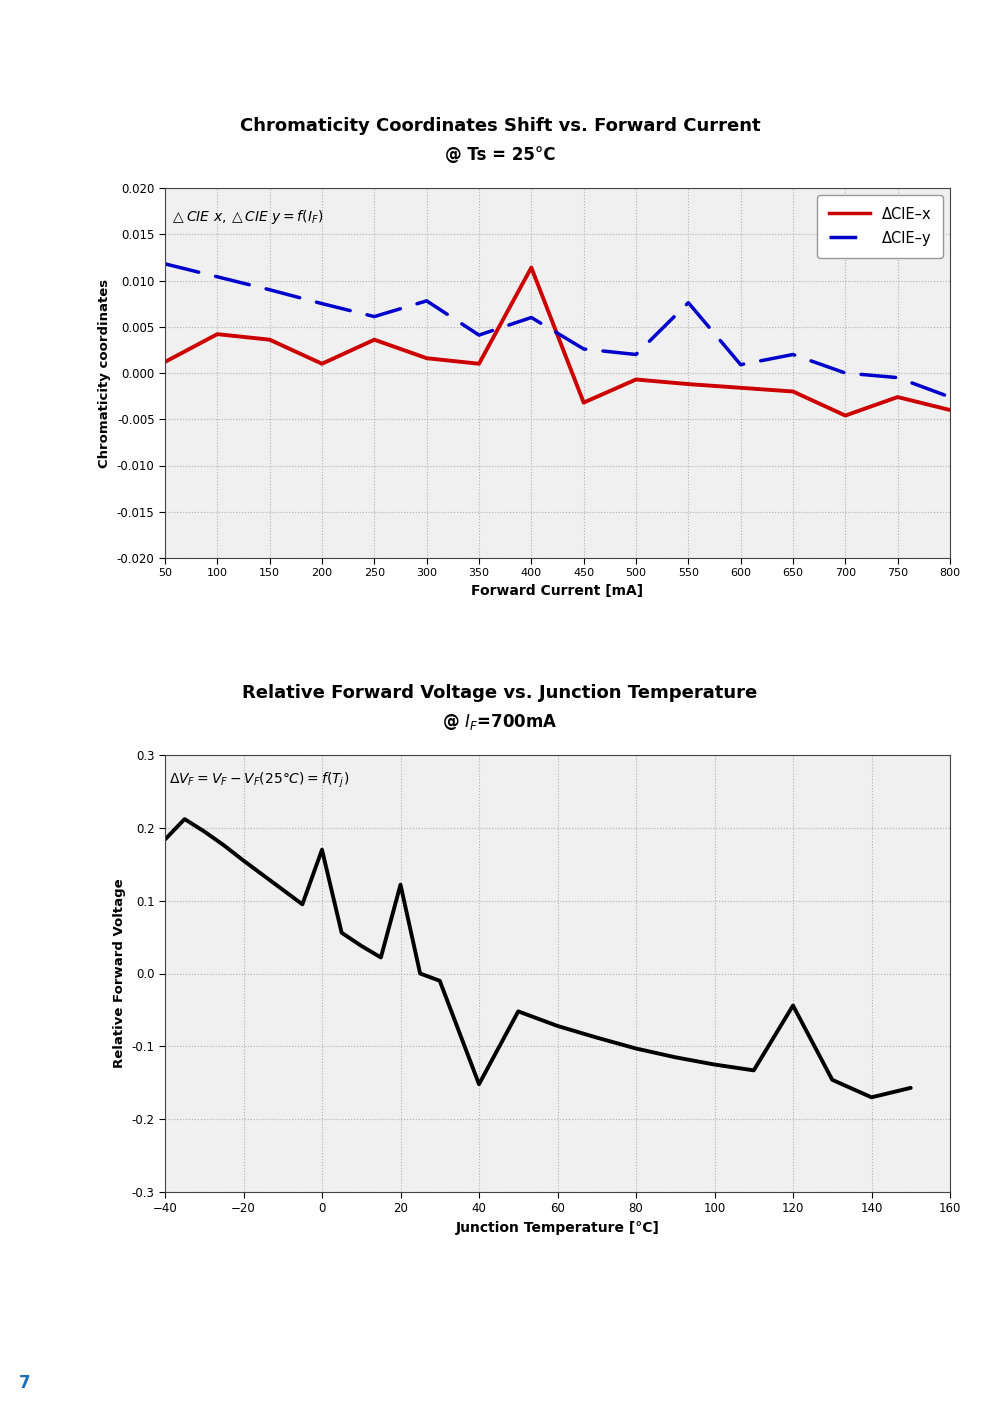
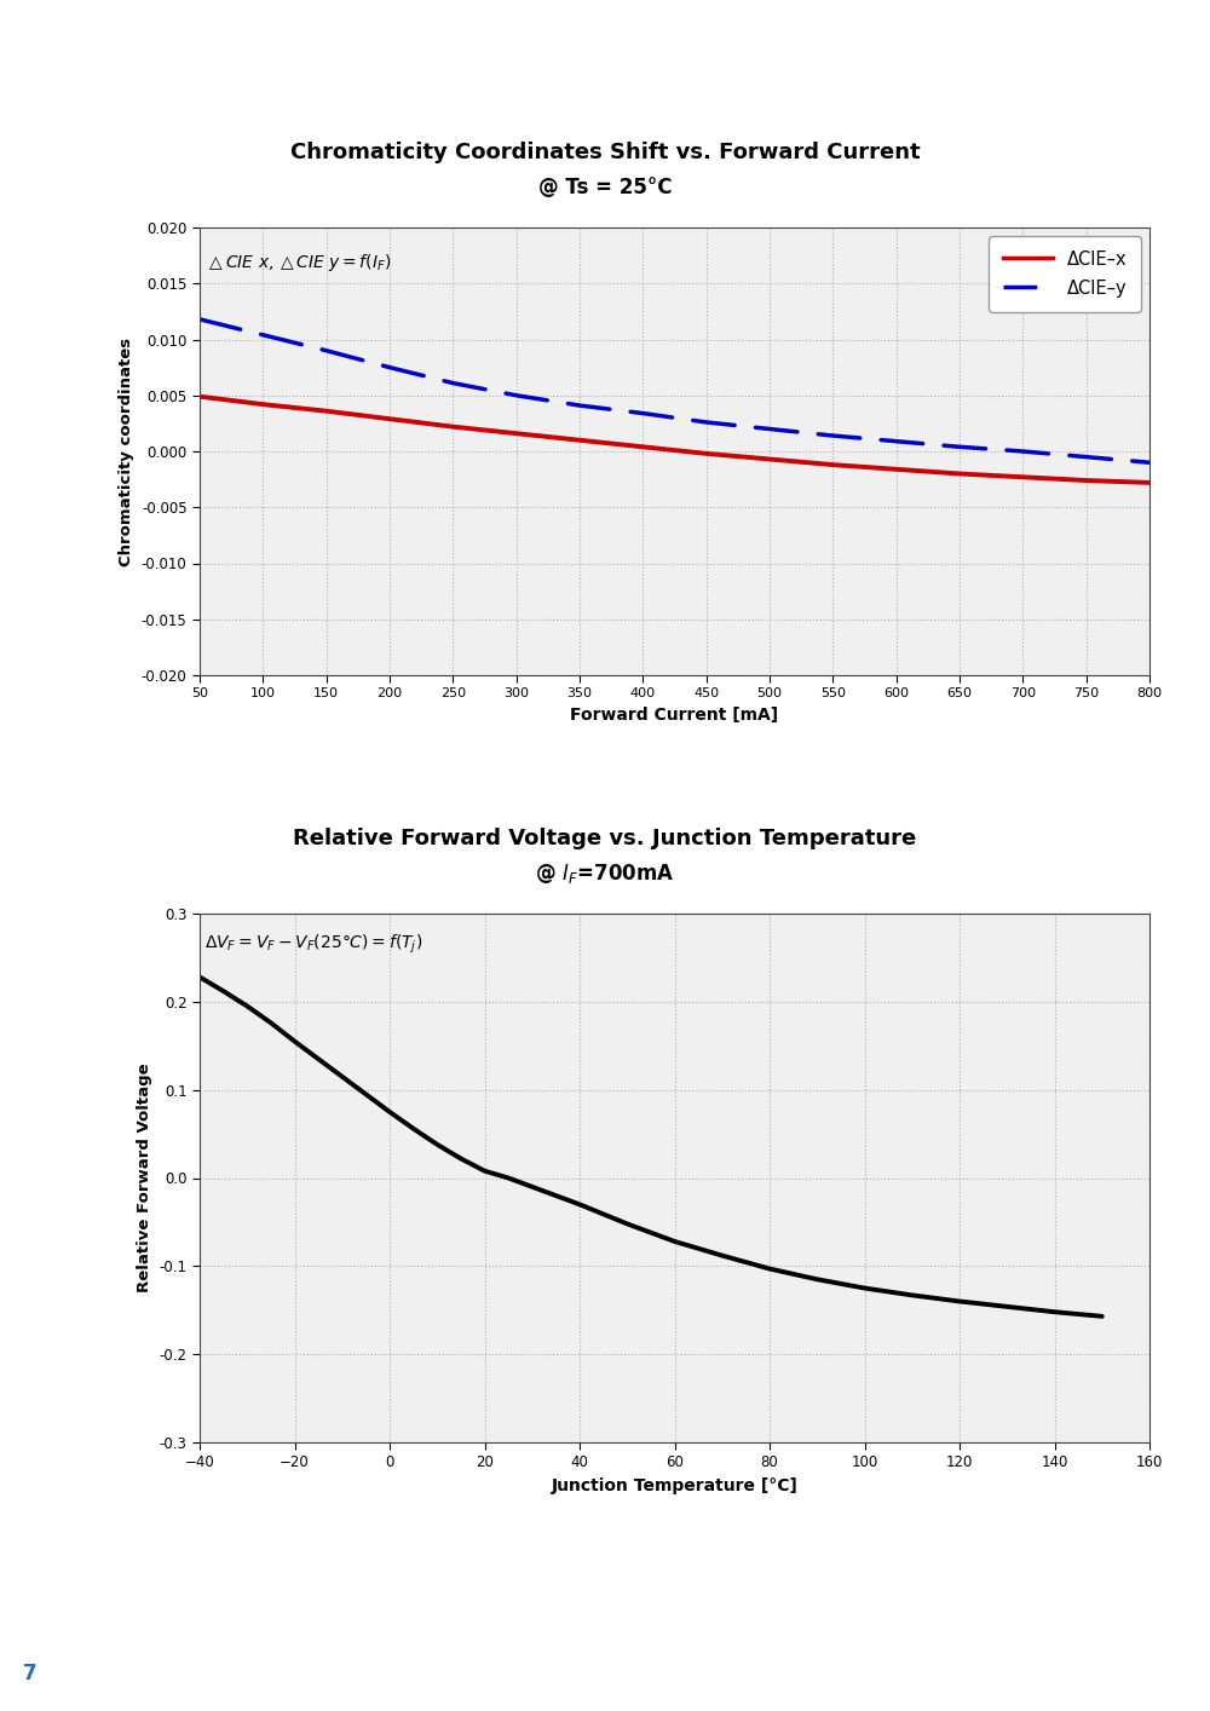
ΔCIE–x/50: 0.0012 -> 0.0049
ΔCIE–x/200: 0.0010 -> 0.0029
ΔCIE–x/250: 0.0036 -> 0.0022
ΔCIE–y/300: 0.0078 -> 0.0050
ΔCIE–x/400: 0.0114 -> 0.0004
ΔCIE–y/400: 0.0060 -> 0.0034
ΔCIE–x/450: -0.0032 -> -0.0002
ΔCIE–y/550: 0.0076 -> 0.0014
ΔCIE–y/650: 0.0020 -> 0.0004
ΔCIE–x/700: -0.0046 -> -0.0023
ΔCIE–x/800: -0.0040 -> -0.0028
ΔCIE–y/800: -0.0026 -> -0.0010
−40: 0.184 -> 0.228
0: 0.170 -> 0.075
20: 0.122 -> 0.008
40: -0.152 -> -0.030
120: -0.044 -> -0.140
140: -0.170 -> -0.152
